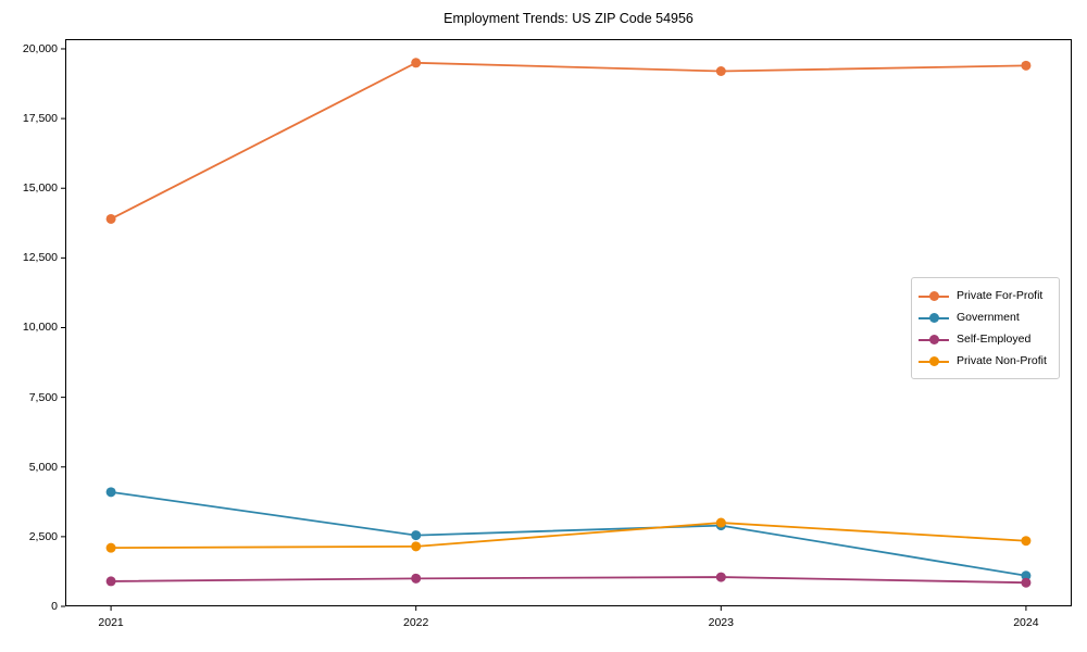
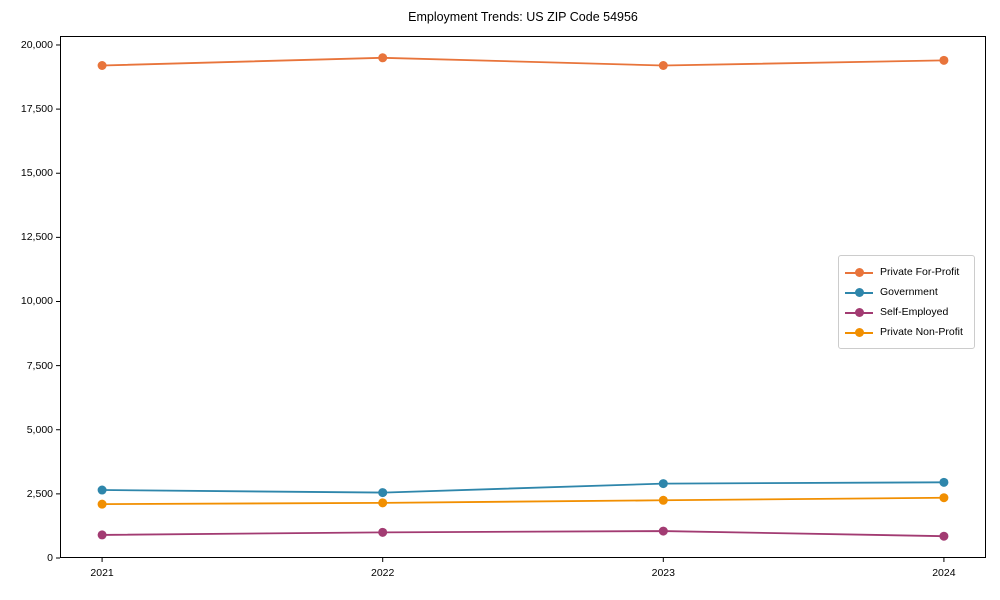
Private For-Profit/2021: 13900 -> 19200
Government/2021: 4100 -> 2600
Private Non-Profit/2023: 3000 -> 2200
Government/2024: 1100 -> 3000
